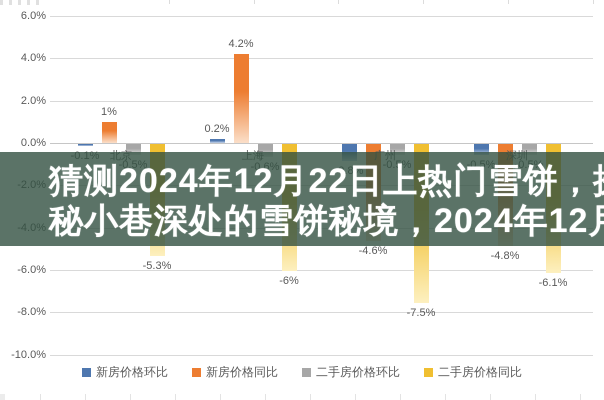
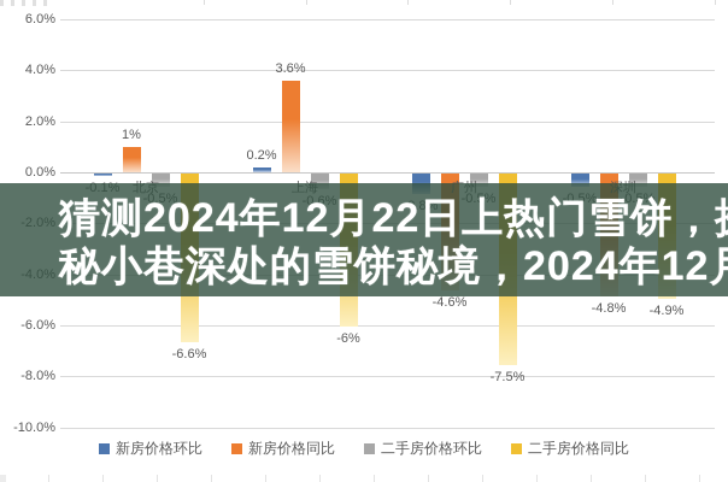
二手房价格同比/北京: -5.3% -> -6.6%
新房价格同比/上海: 4.2% -> 3.6%
二手房价格同比/深圳: -6.1% -> -4.9%
